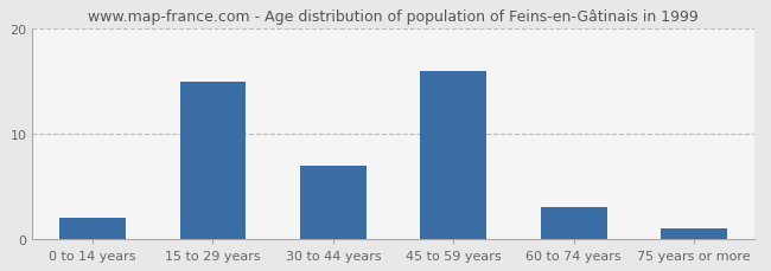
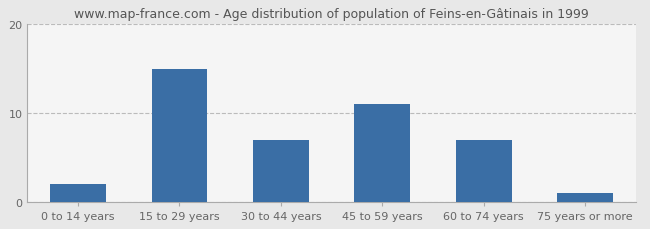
45 to 59 years: 16 -> 11
60 to 74 years: 3 -> 7
